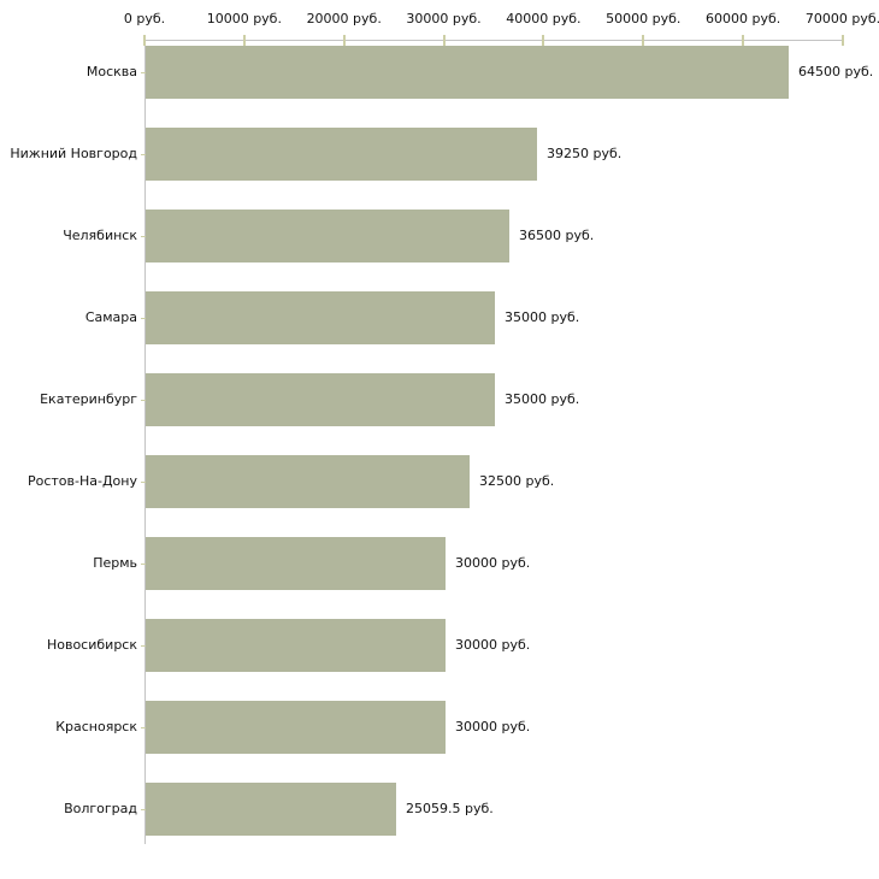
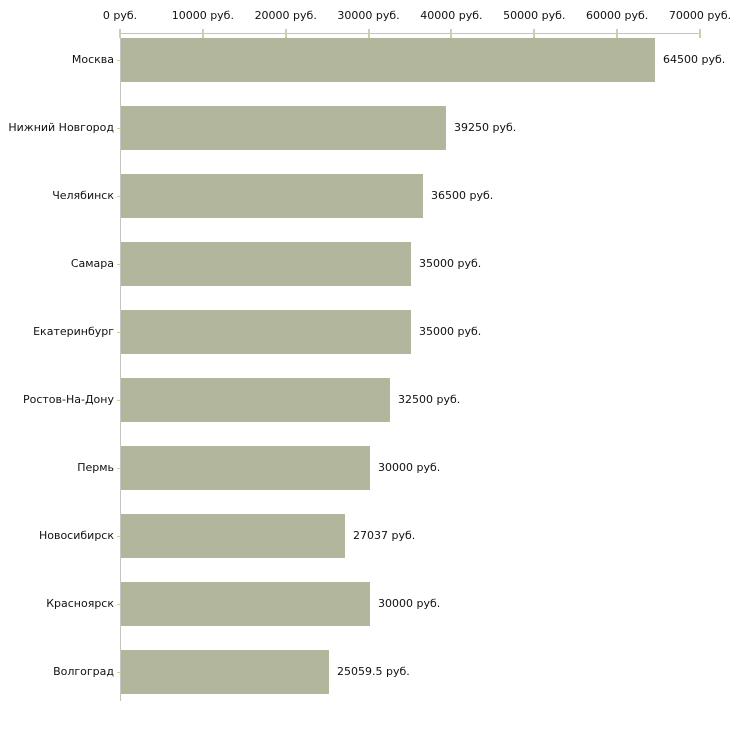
Новосибирск: 30000 -> 27037
